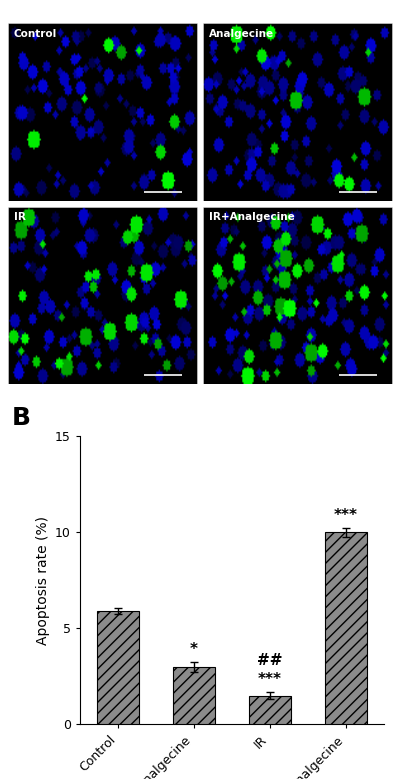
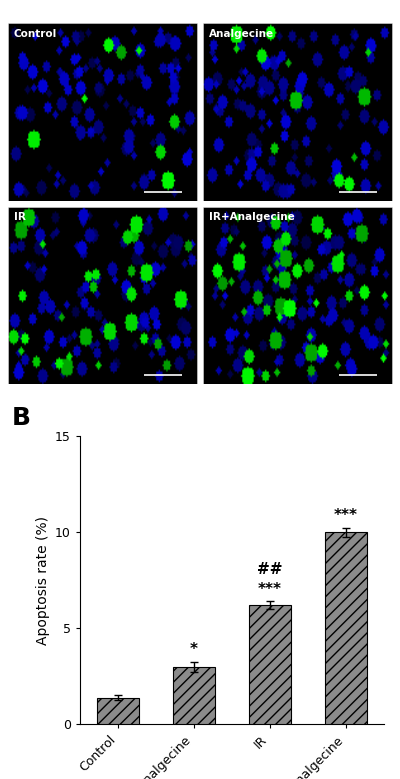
Control: 5.9 -> 1.4
IR: 1.5 -> 6.2
